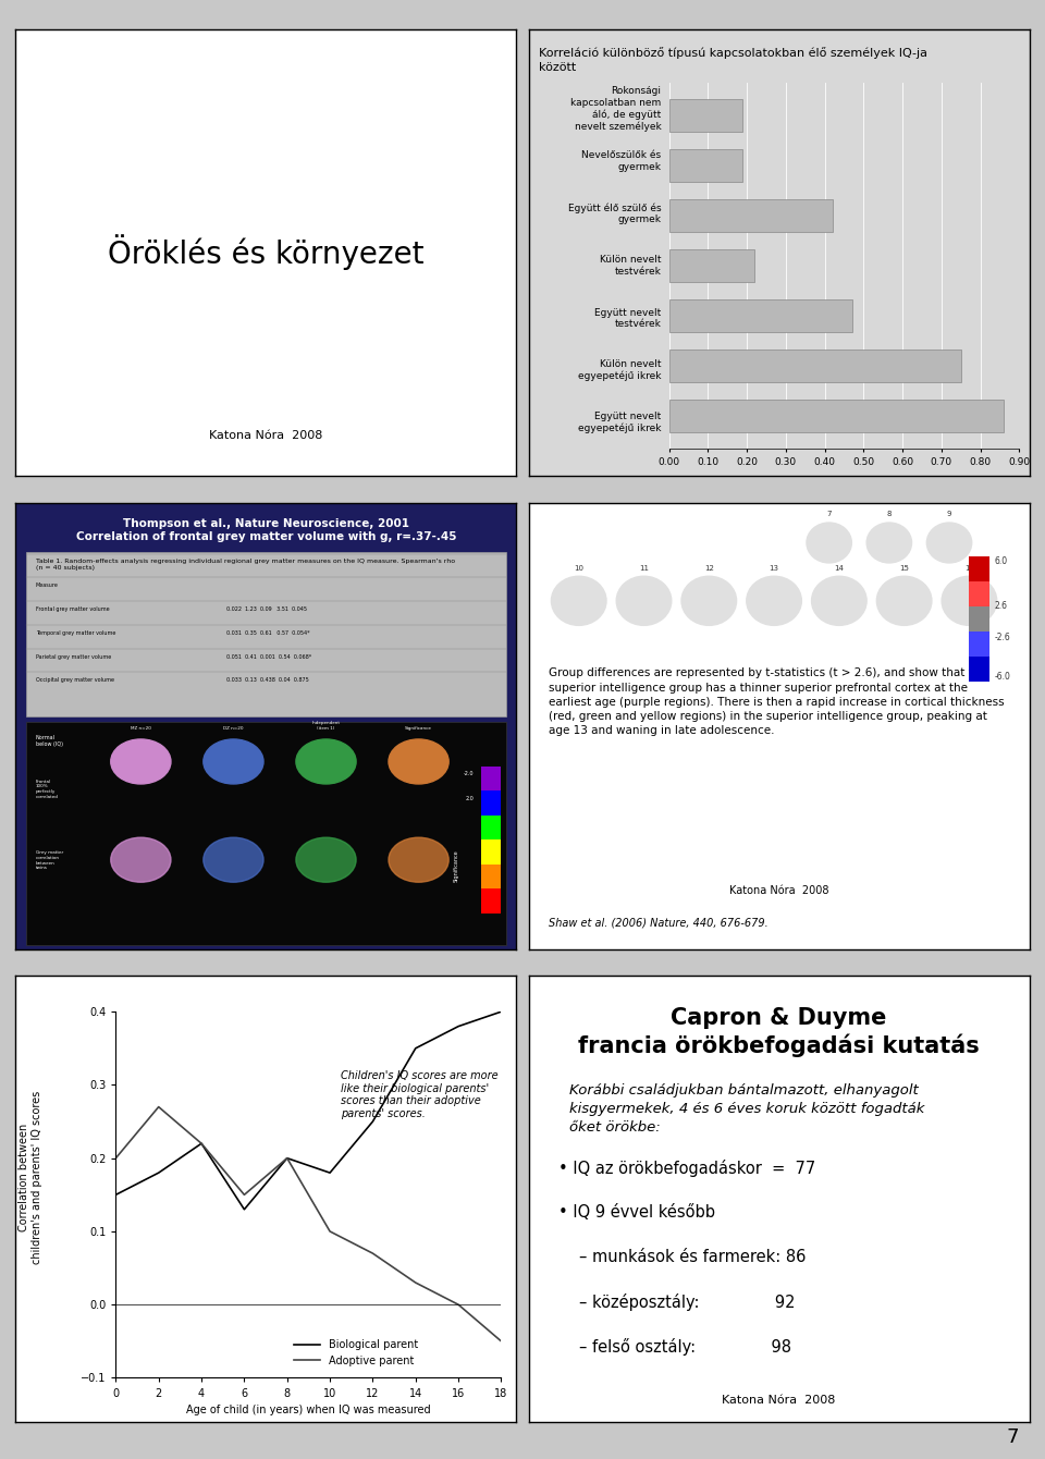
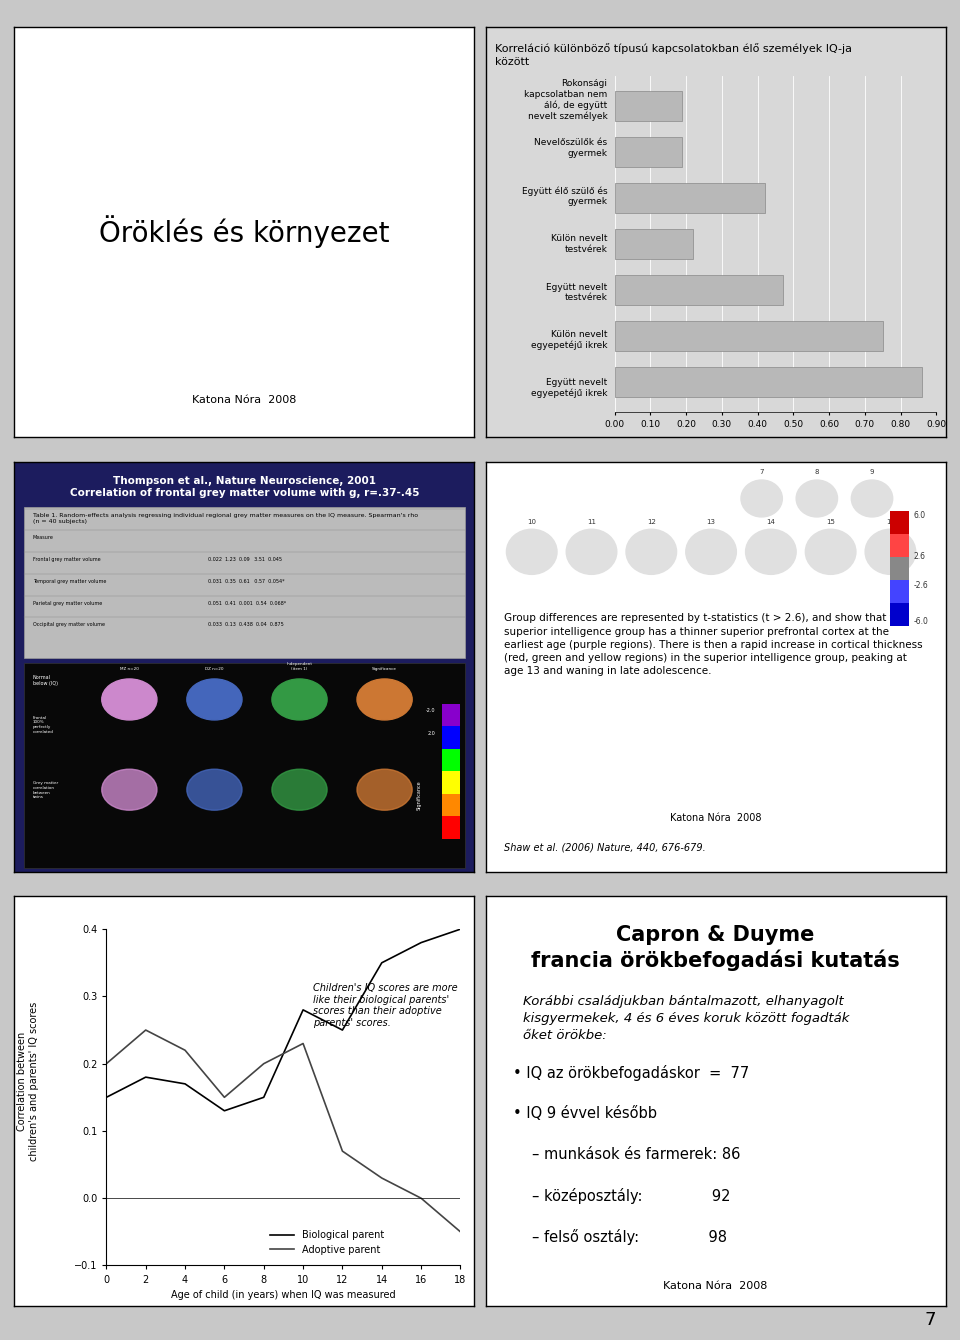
Adoptive parent/2: 0.27 -> 0.25
Biological parent/4: 0.22 -> 0.17
Biological parent/8: 0.20 -> 0.15
Biological parent/10: 0.18 -> 0.28
Adoptive parent/10: 0.10 -> 0.23
